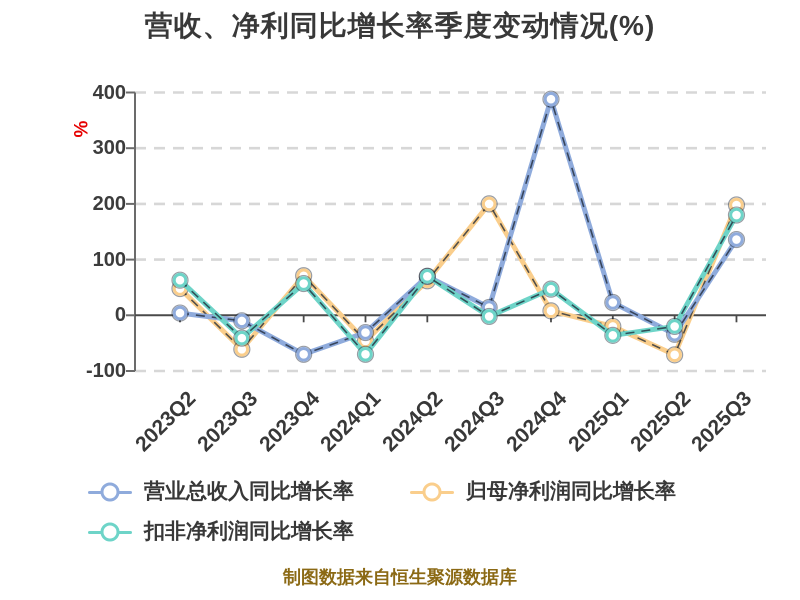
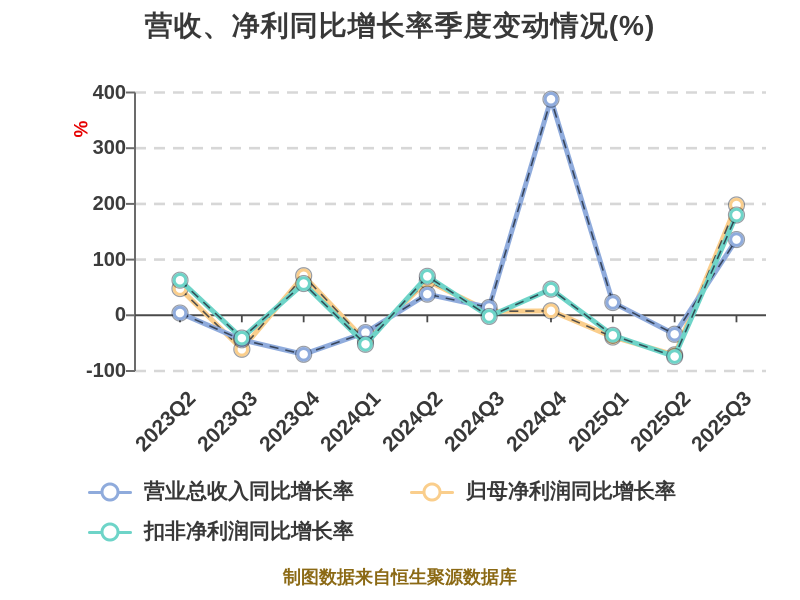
营业总收入同比增长率/2023Q3: -10 -> -40
扣非净利润同比增长率/2024Q1: -70 -> -50
营业总收入同比增长率/2024Q2: 70 -> 40
归母净利润同比增长率/2024Q3: 200 -> 10
归母净利润同比增长率/2025Q1: -20 -> -40
扣非净利润同比增长率/2025Q2: -20 -> -70
